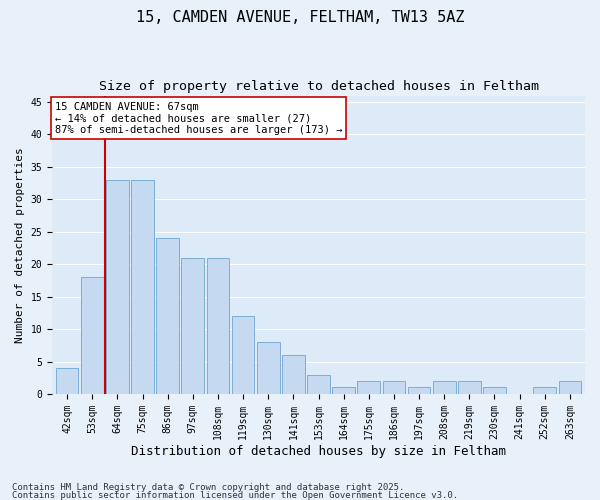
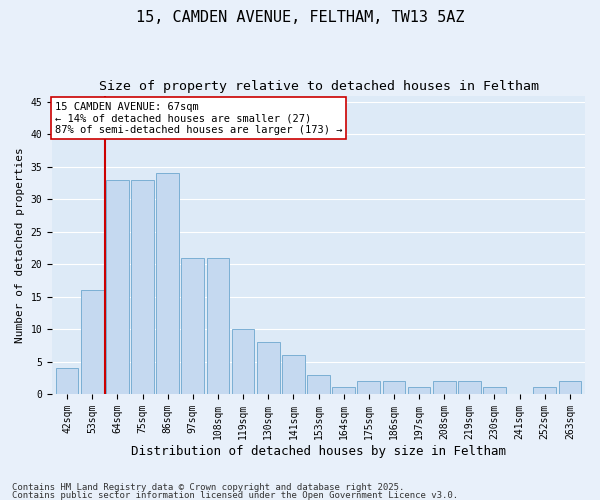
53sqm: 18 -> 16
86sqm: 24 -> 34
119sqm: 12 -> 10
